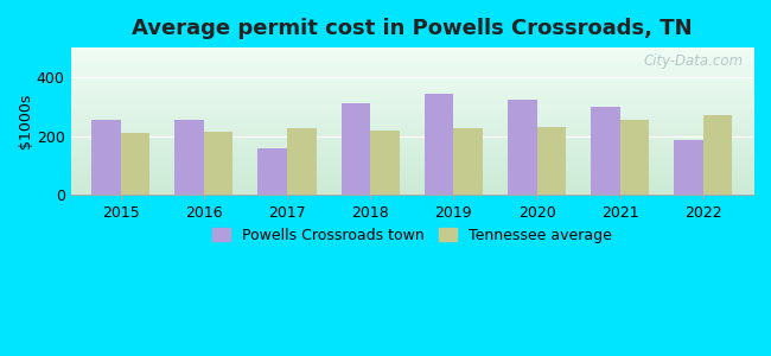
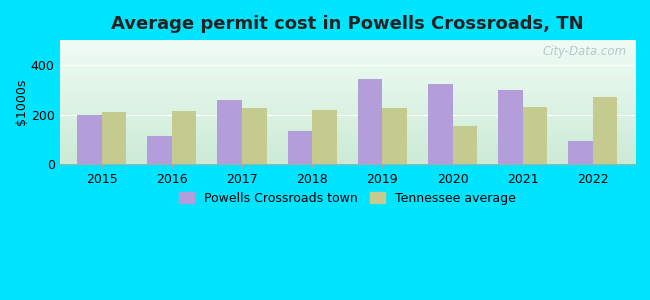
Powells Crossroads town/2015: 255 -> 200
Powells Crossroads town/2016: 255 -> 115
Powells Crossroads town/2017: 160 -> 260
Powells Crossroads town/2018: 310 -> 135
Tennessee average/2020: 230 -> 155
Tennessee average/2021: 255 -> 230
Powells Crossroads town/2022: 185 -> 95
